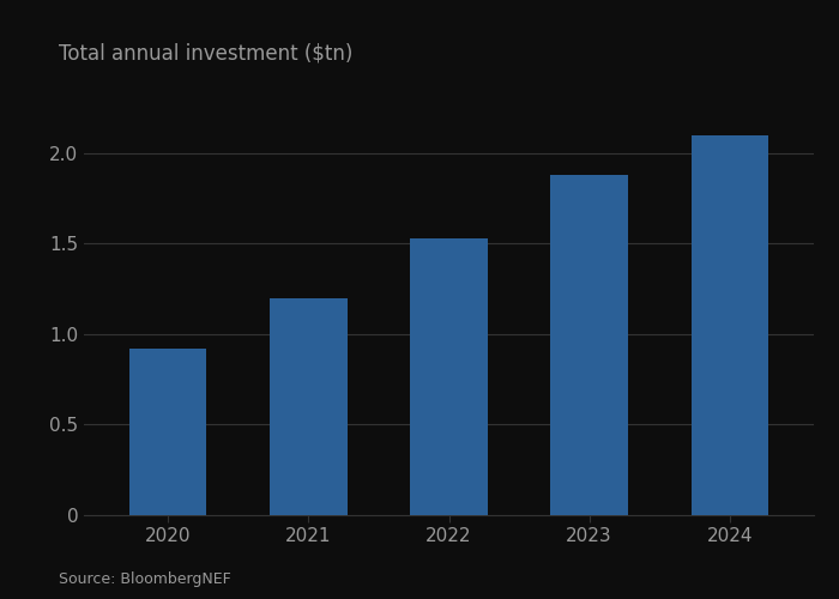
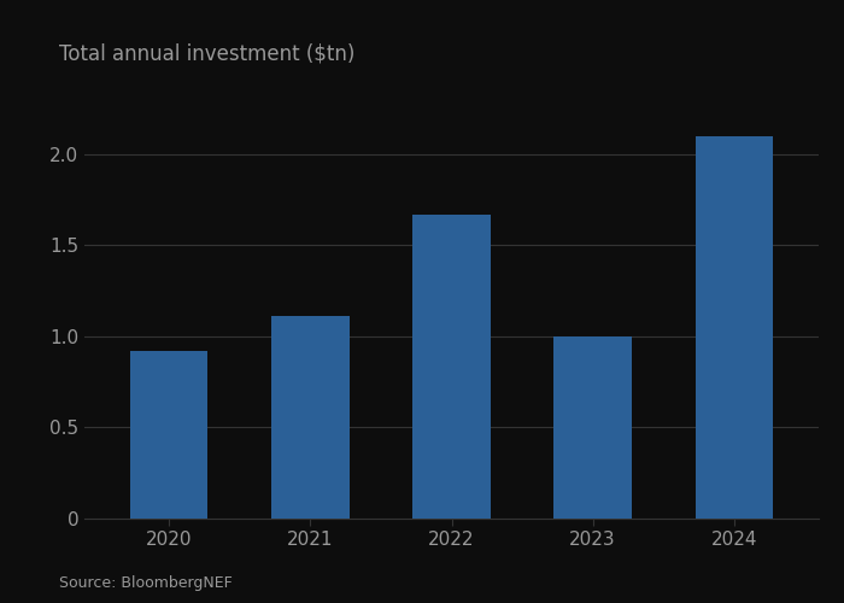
2021: 1.20 -> 1.11
2022: 1.53 -> 1.67
2023: 1.88 -> 1.00
